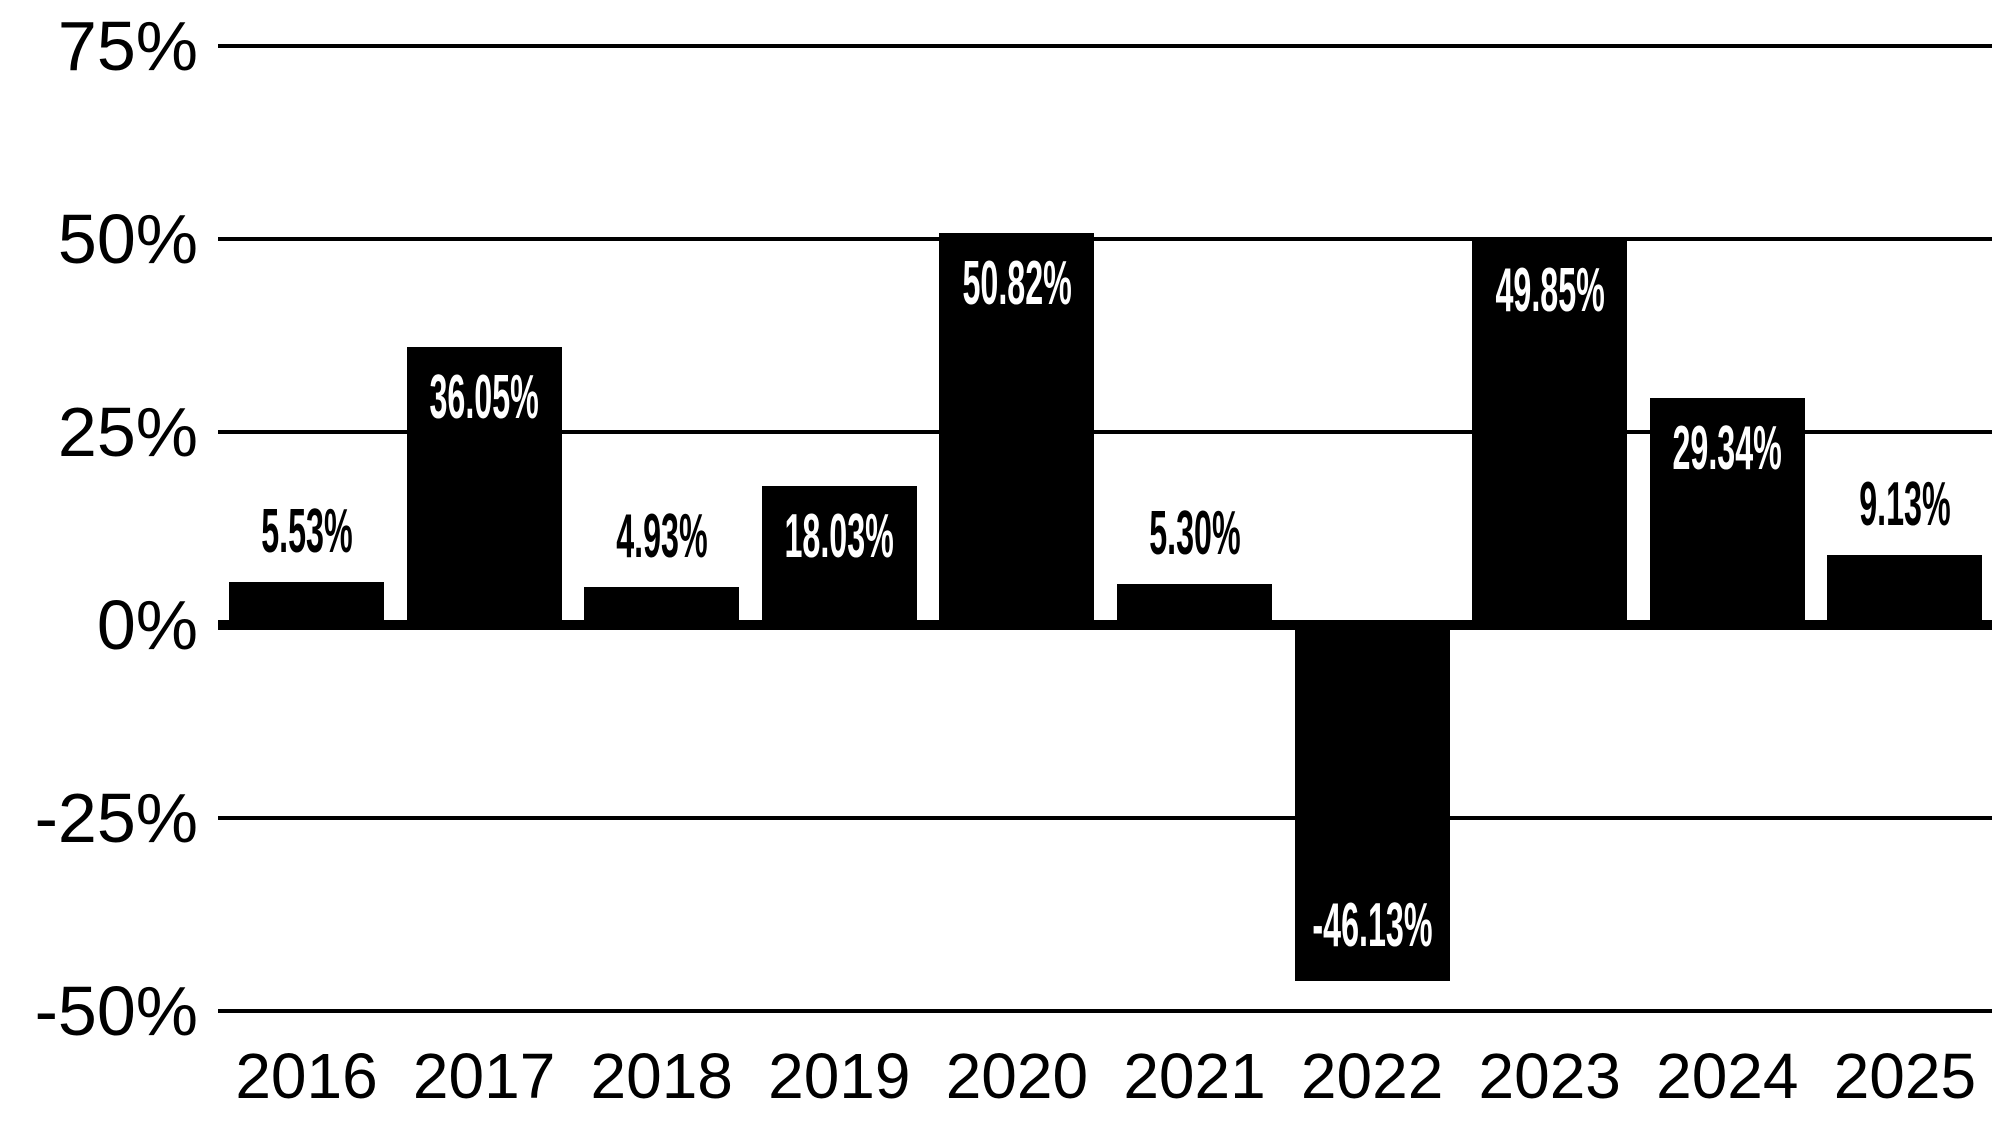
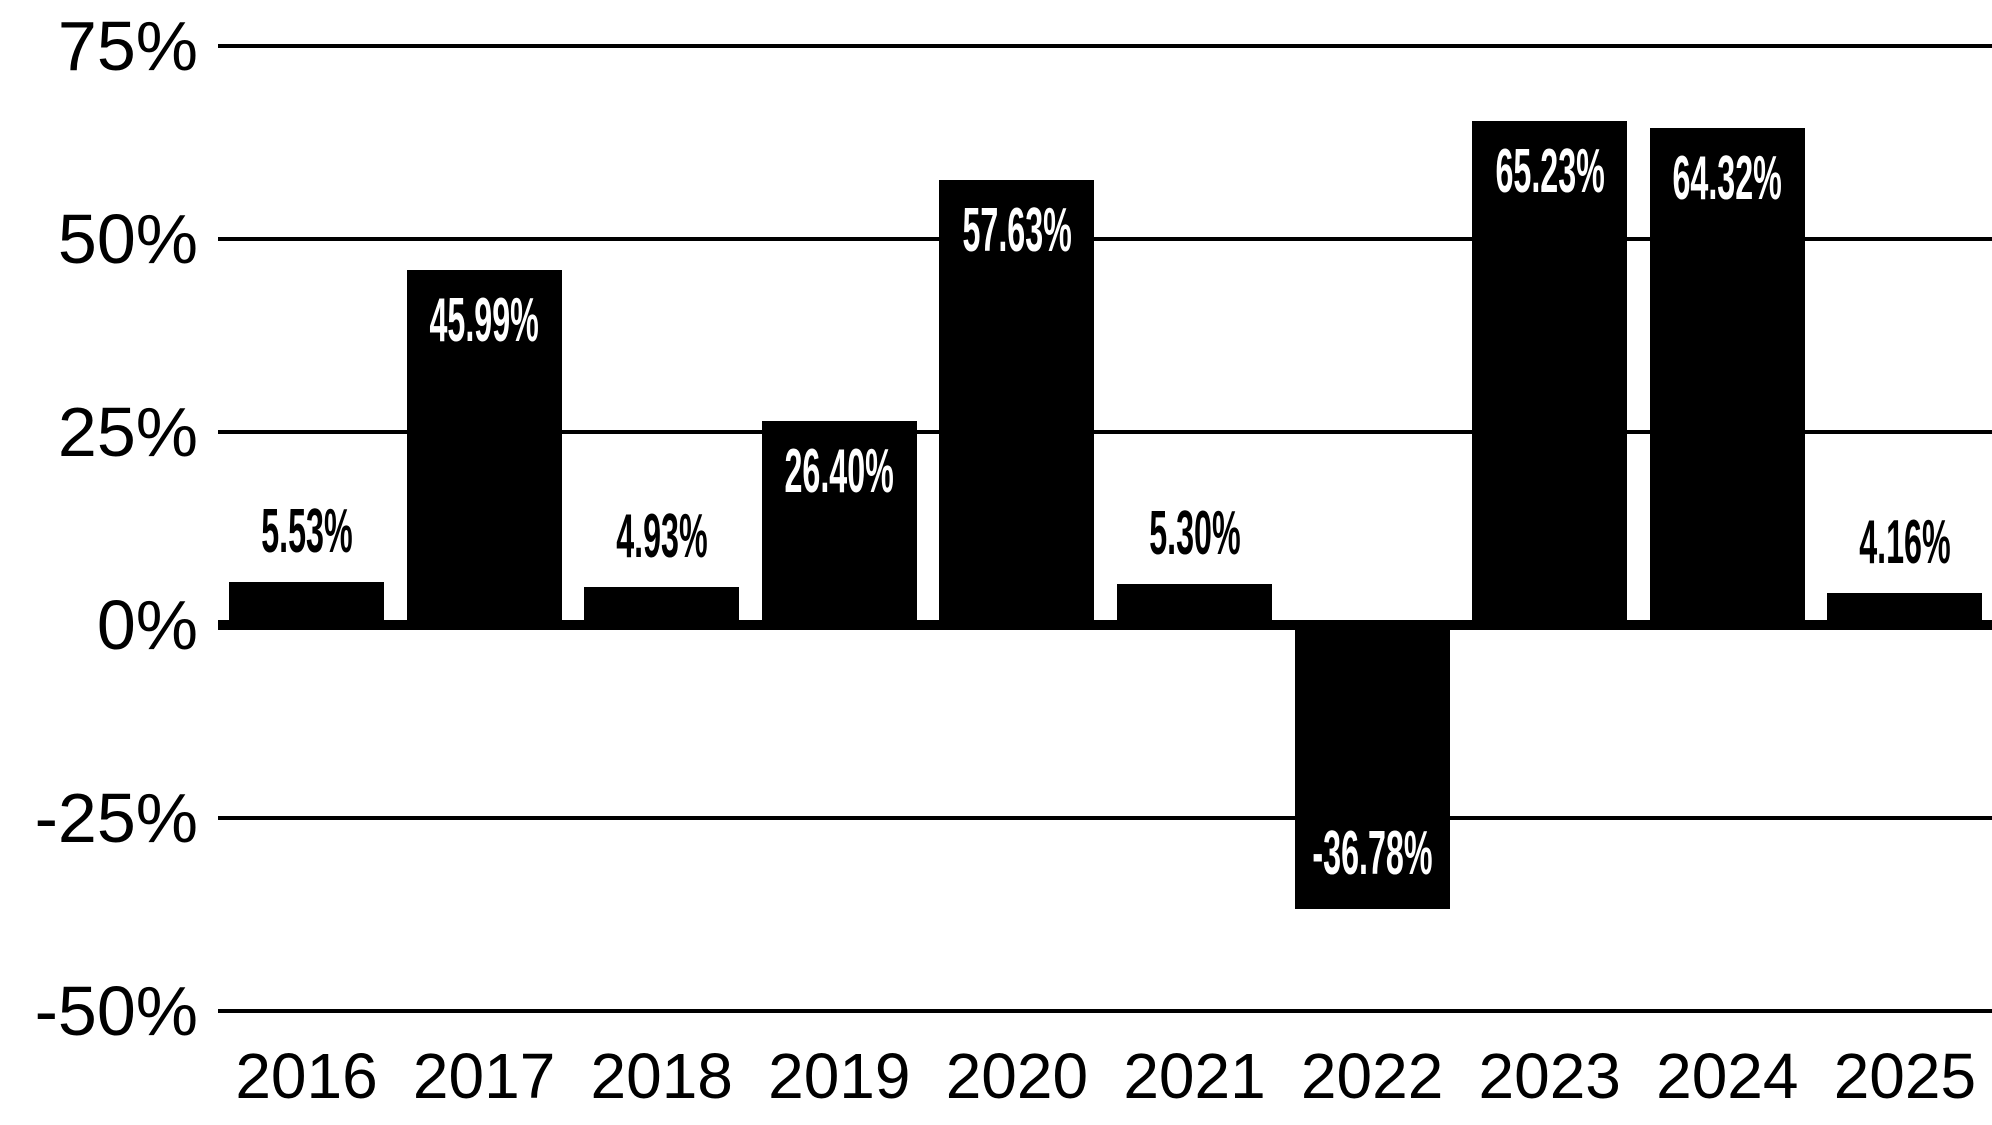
2017: 36.05% -> 45.99%
2019: 18.03% -> 26.40%
2020: 50.82% -> 57.63%
2022: -46.13% -> -36.78%
2023: 49.85% -> 65.23%
2024: 29.34% -> 64.32%
2025: 9.13% -> 4.16%
